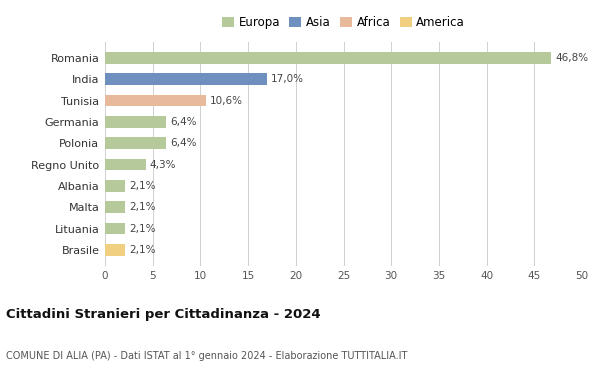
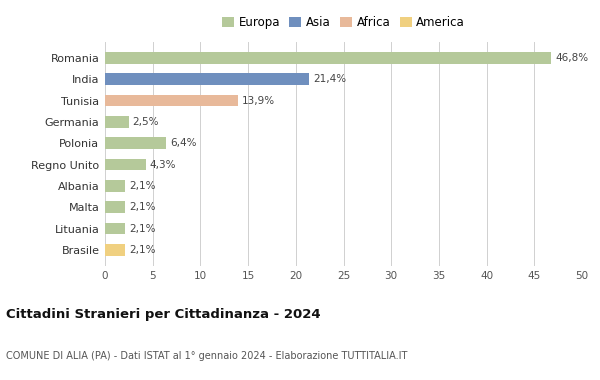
India: 17,0% -> 21,4%
Tunisia: 10,6% -> 13,9%
Germania: 6,4% -> 2,5%
